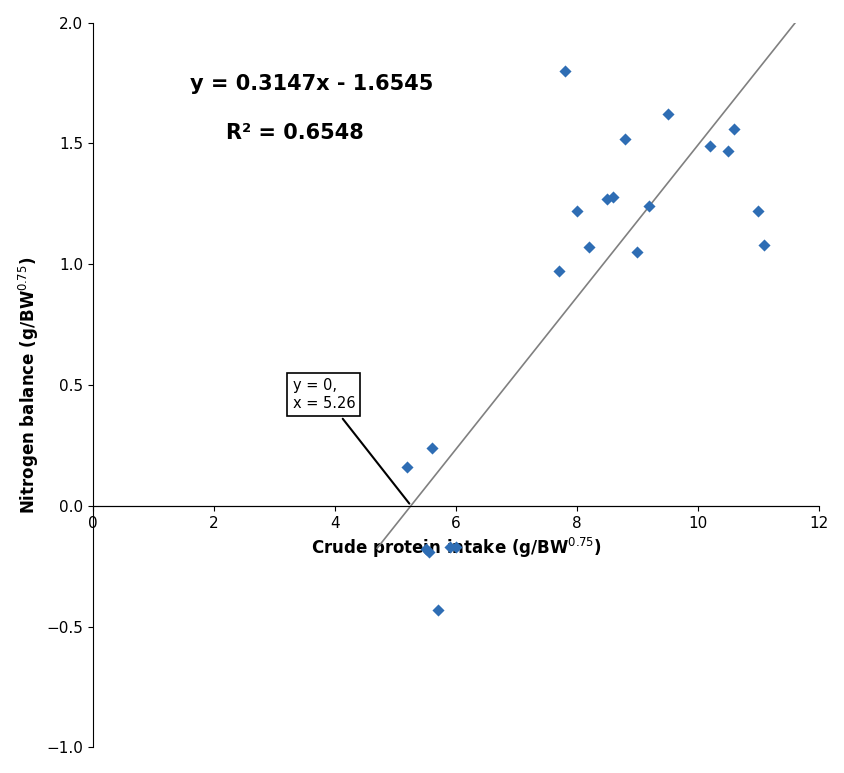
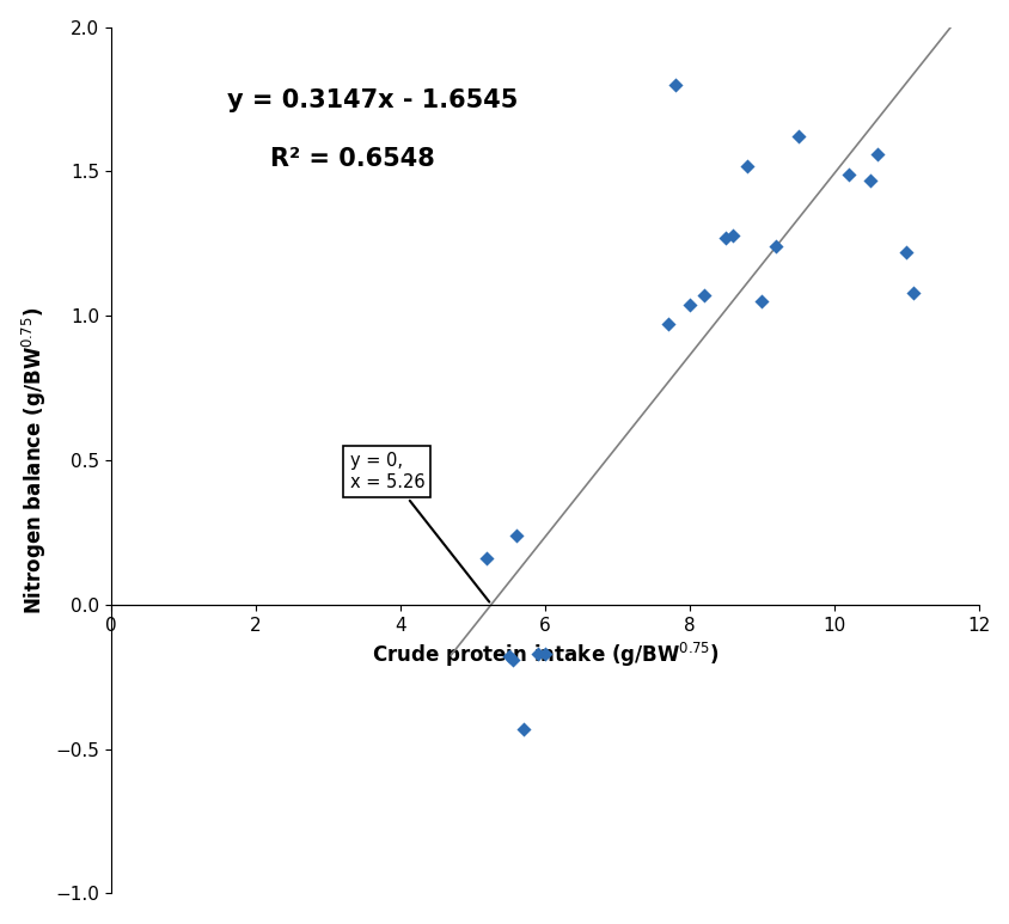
8: 1.22 -> 1.04
